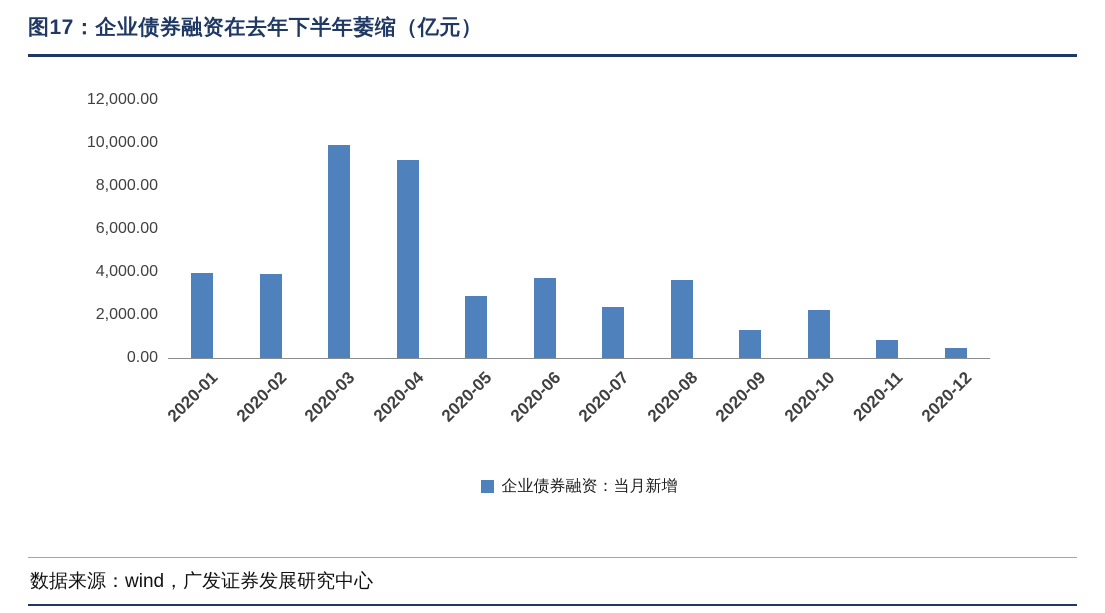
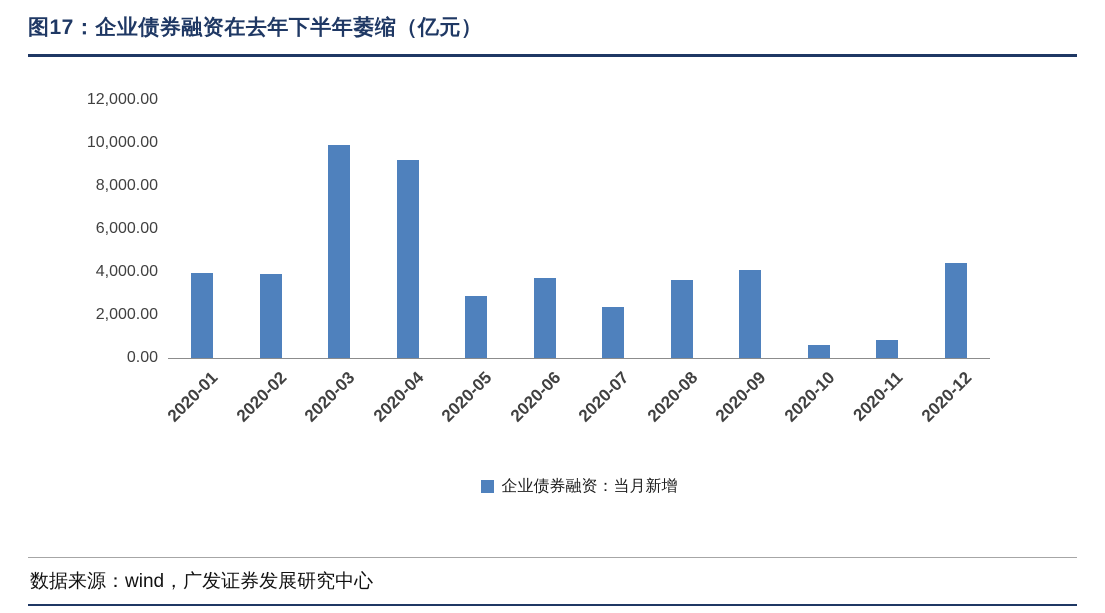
2020-09: 1300 -> 4100
2020-10: 2200 -> 600
2020-12: 400 -> 4400
